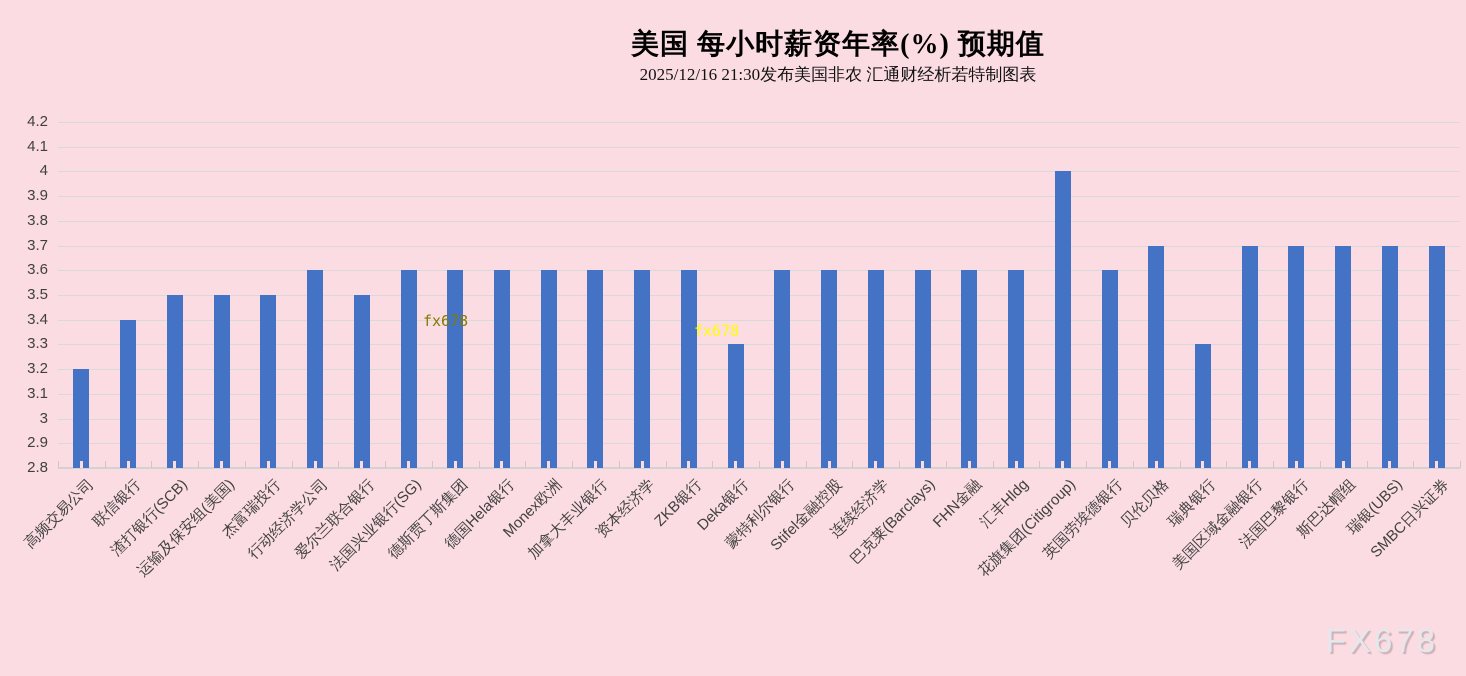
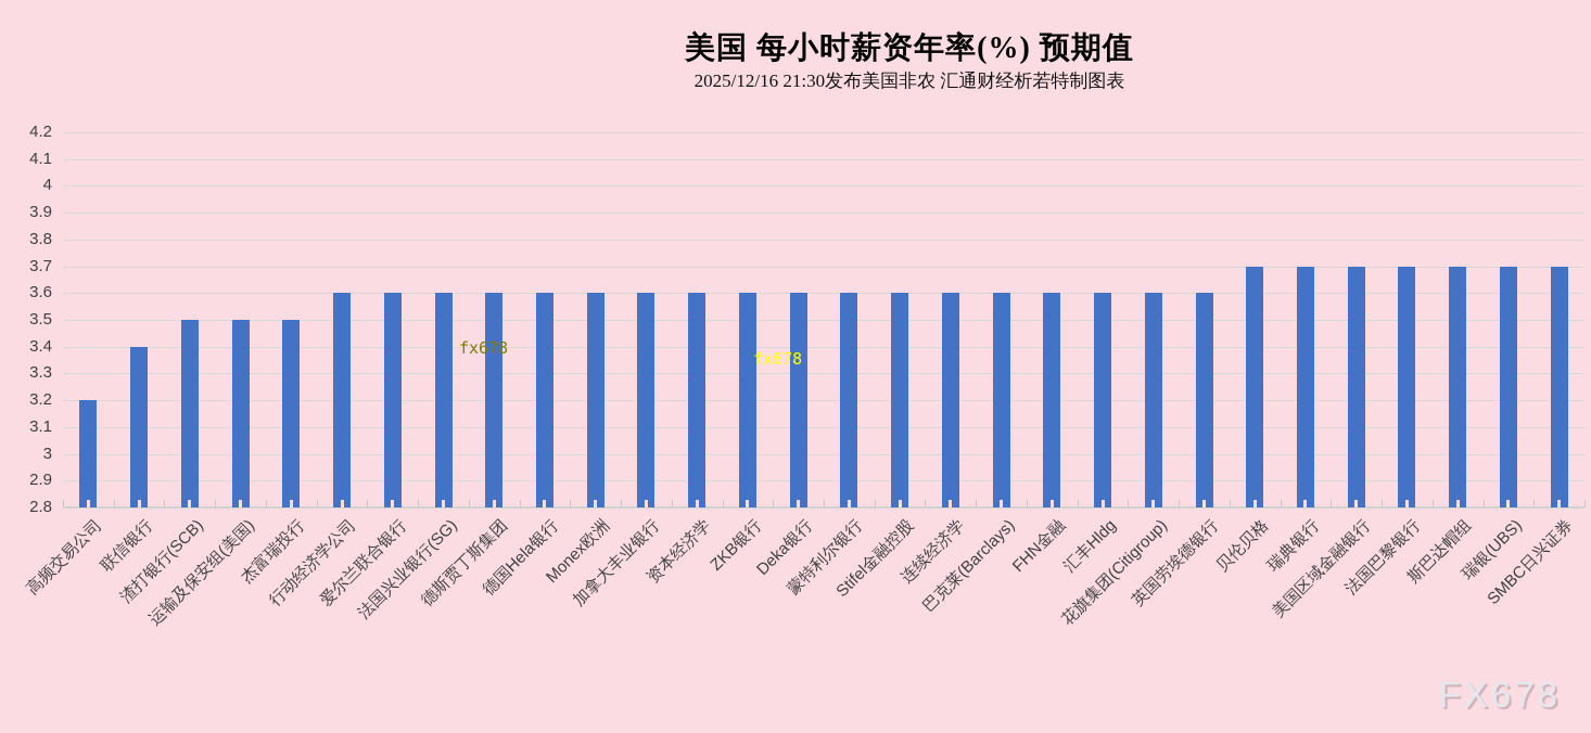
爱尔兰联合银行: 3.5 -> 3.6
Deka银行: 3.3 -> 3.6
花旗集团(Citigroup): 4.0 -> 3.6
瑞典银行: 3.3 -> 3.7
